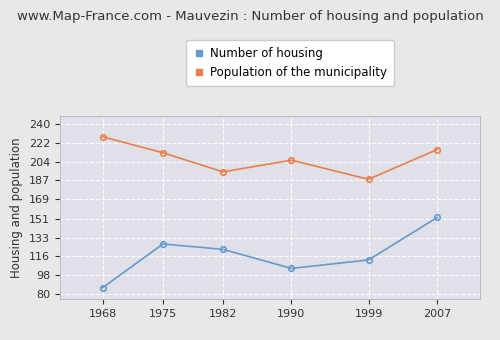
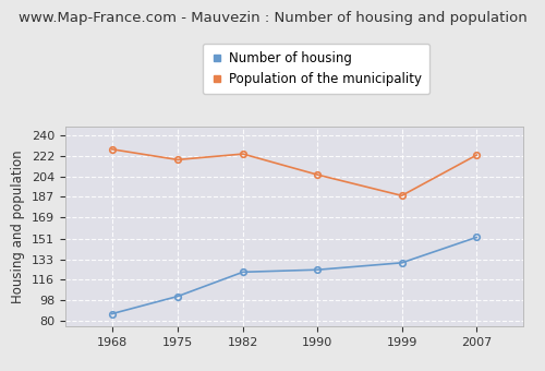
Number of housing/1975: 127 -> 101
Population of the municipality/1975: 213 -> 219
Population of the municipality/1982: 195 -> 224
Number of housing/1990: 104 -> 124
Number of housing/1999: 112 -> 130
Population of the municipality/2007: 216 -> 223
